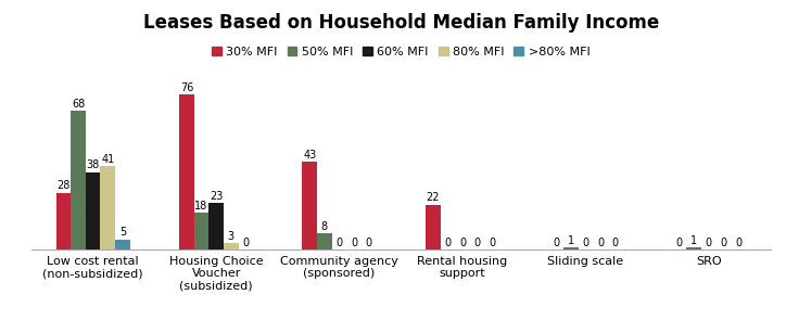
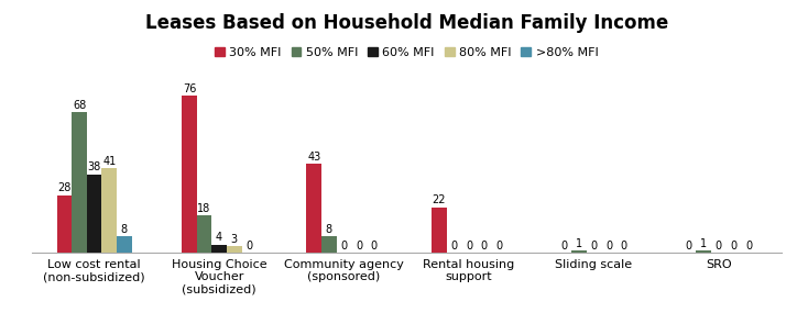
>80% MFI/Low cost rental (non-subsidized): 5 -> 8
60% MFI/Housing Choice Voucher (subsidized): 23 -> 4
